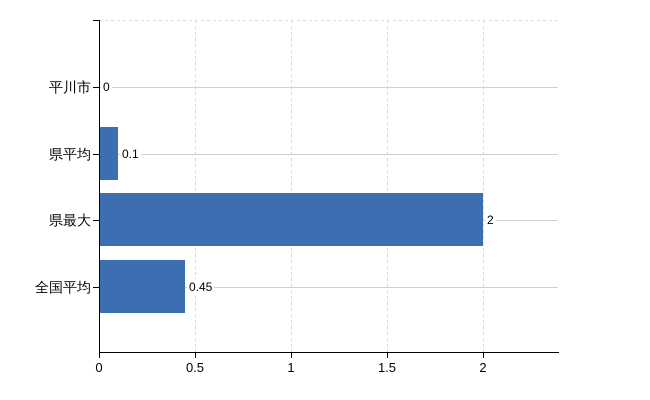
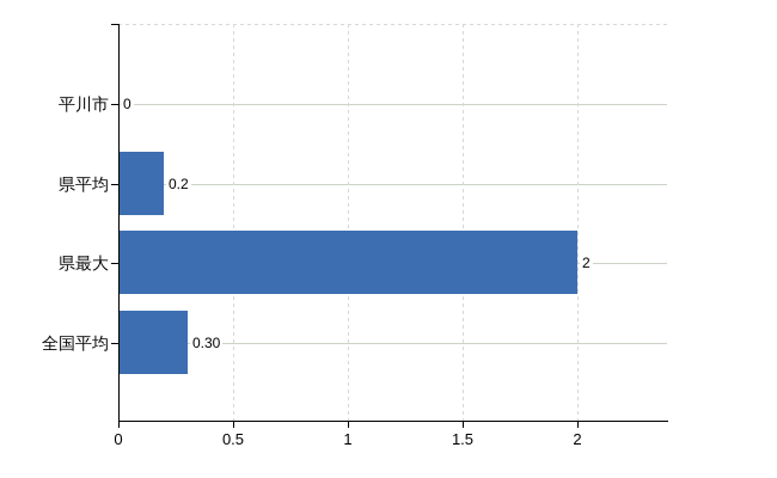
県平均: 0.1 -> 0.2
全国平均: 0.45 -> 0.30
